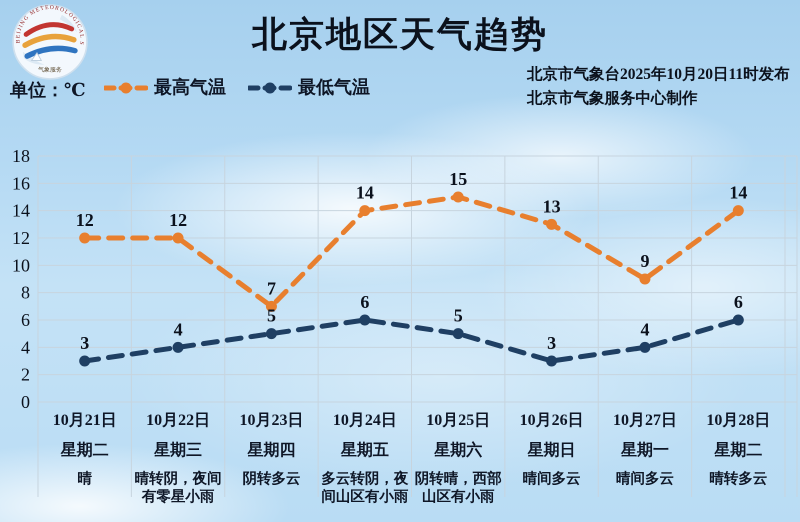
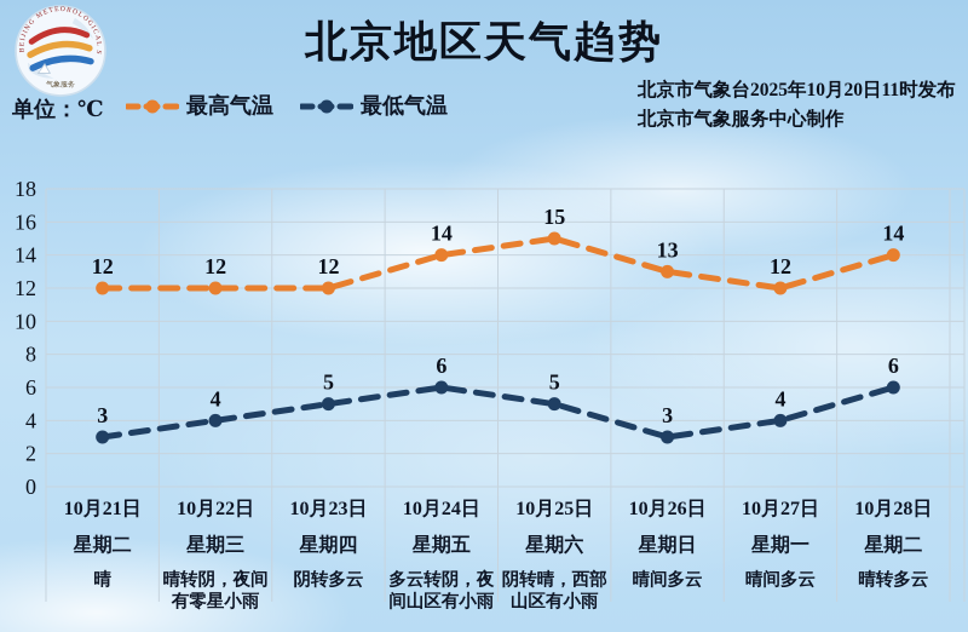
最高气温/10月23日: 7 -> 12
最高气温/10月27日: 9 -> 12
